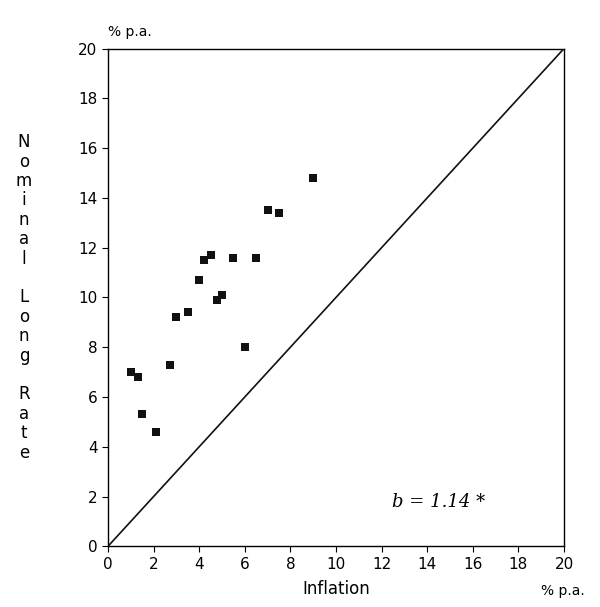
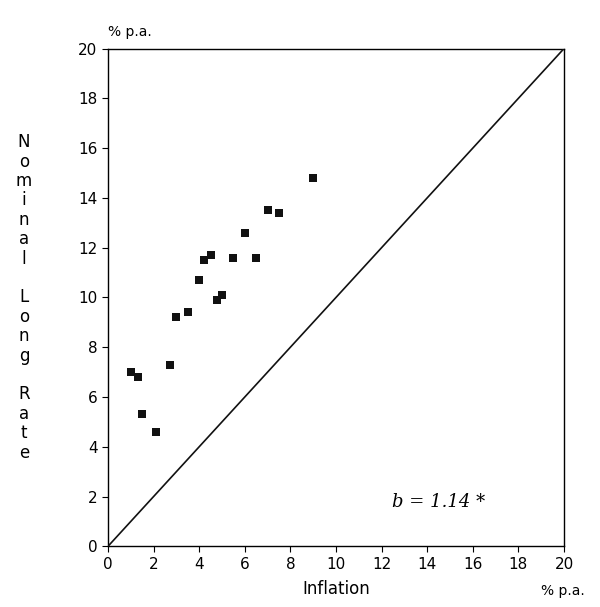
6: 8.0 -> 12.6
